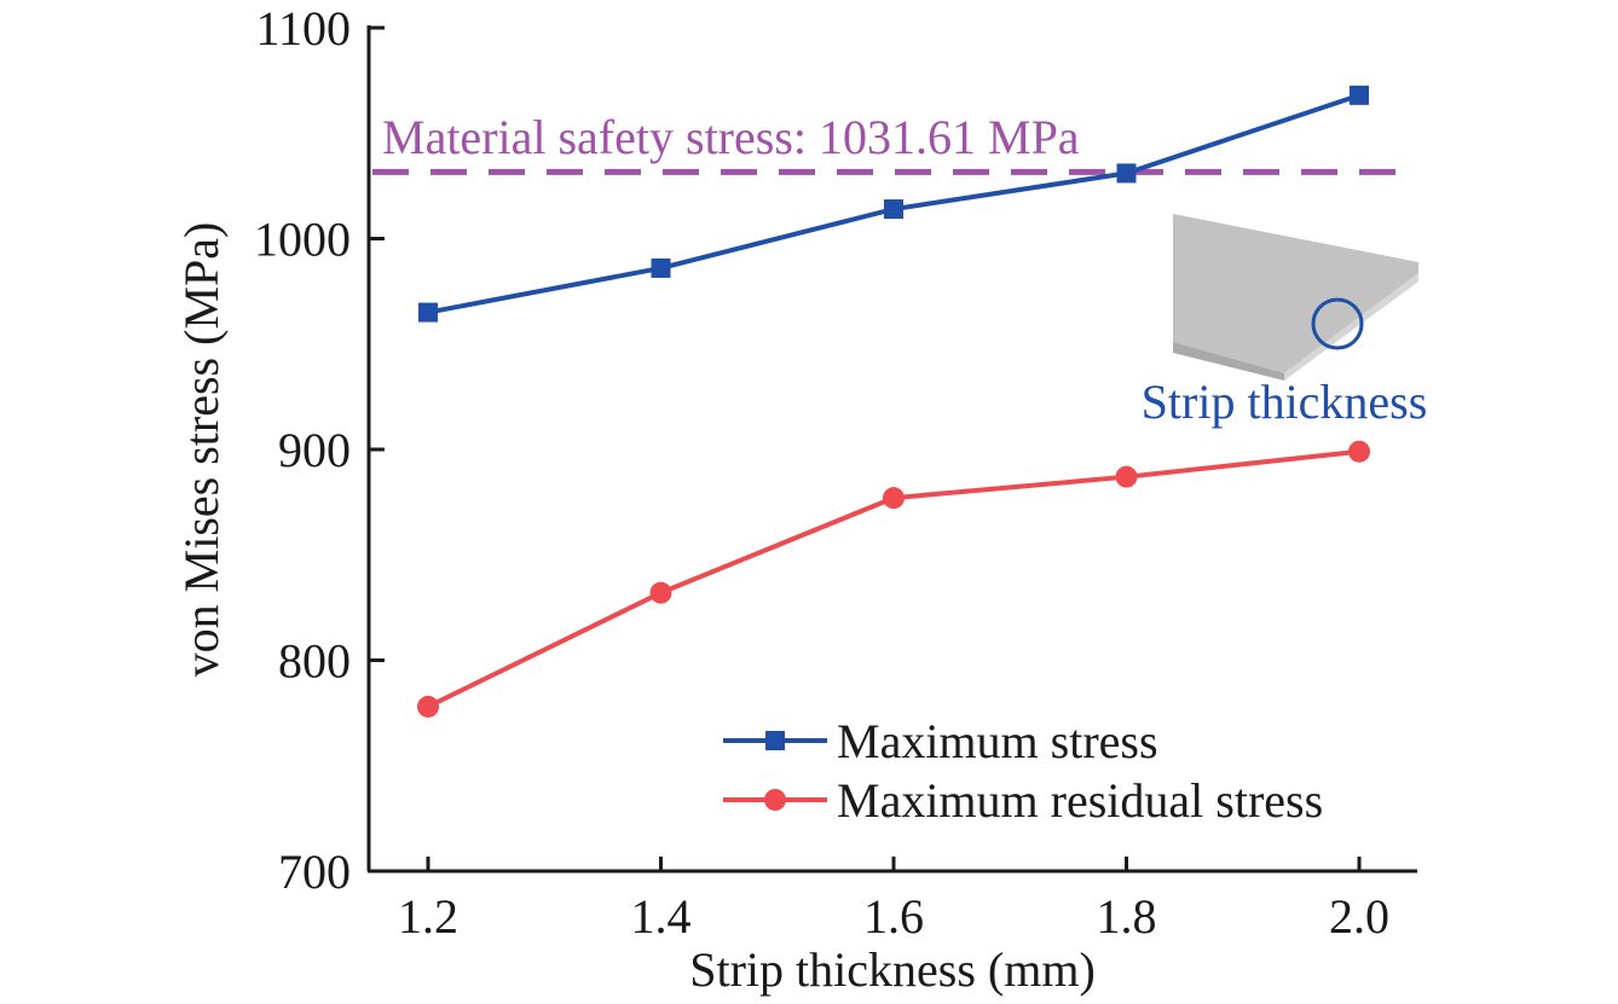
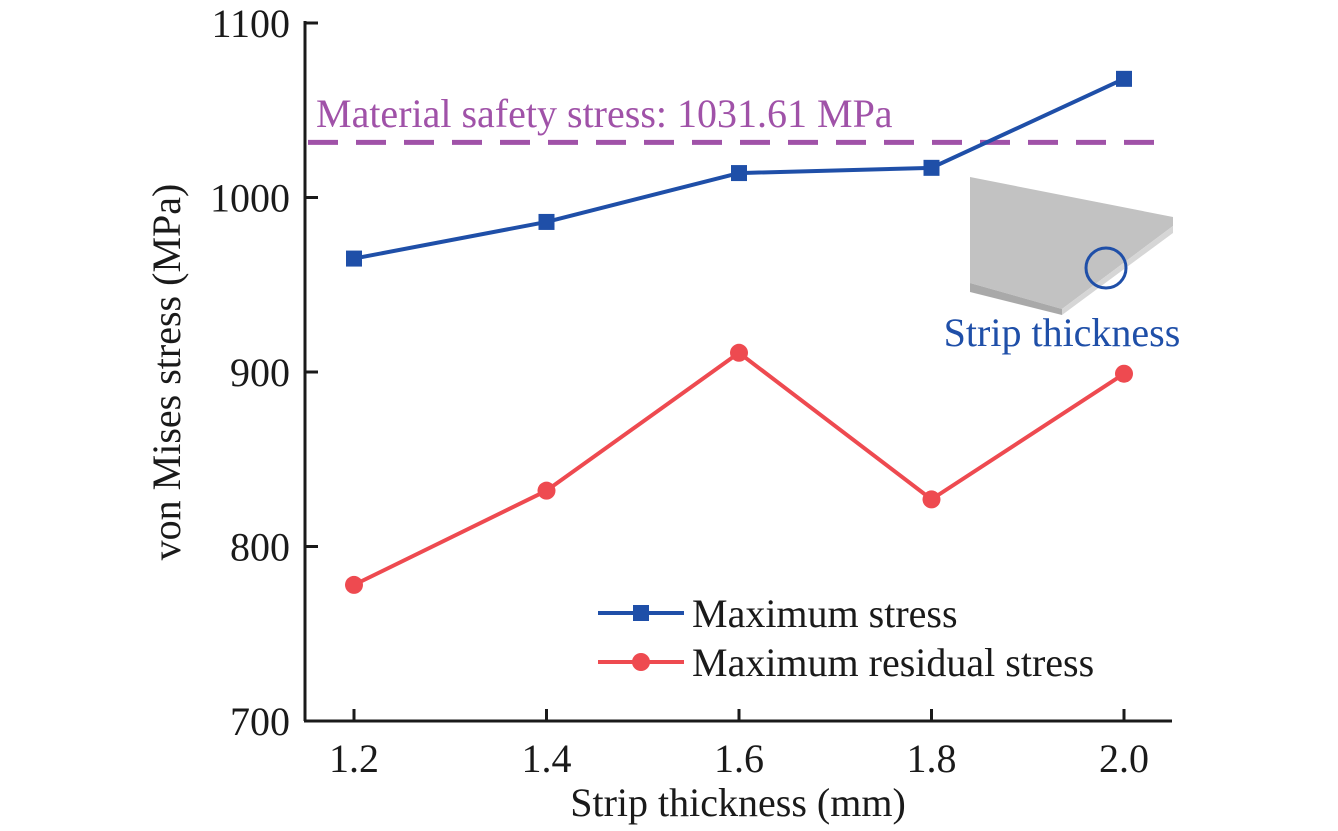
Maximum residual stress/1.6: 877 -> 911
Maximum stress/1.8: 1031 -> 1017
Maximum residual stress/1.8: 887 -> 827
